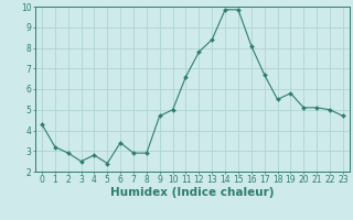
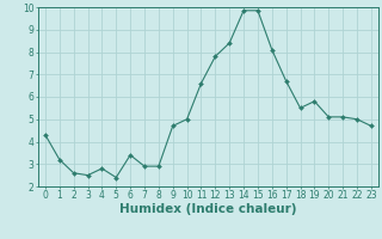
2: 2.9 -> 2.6
